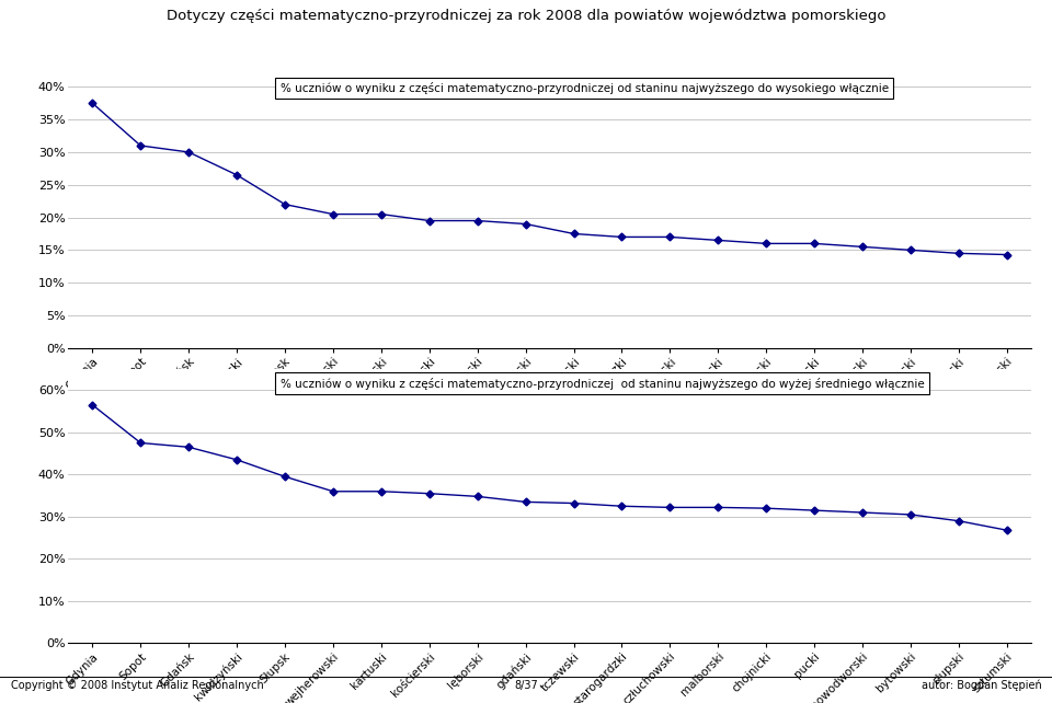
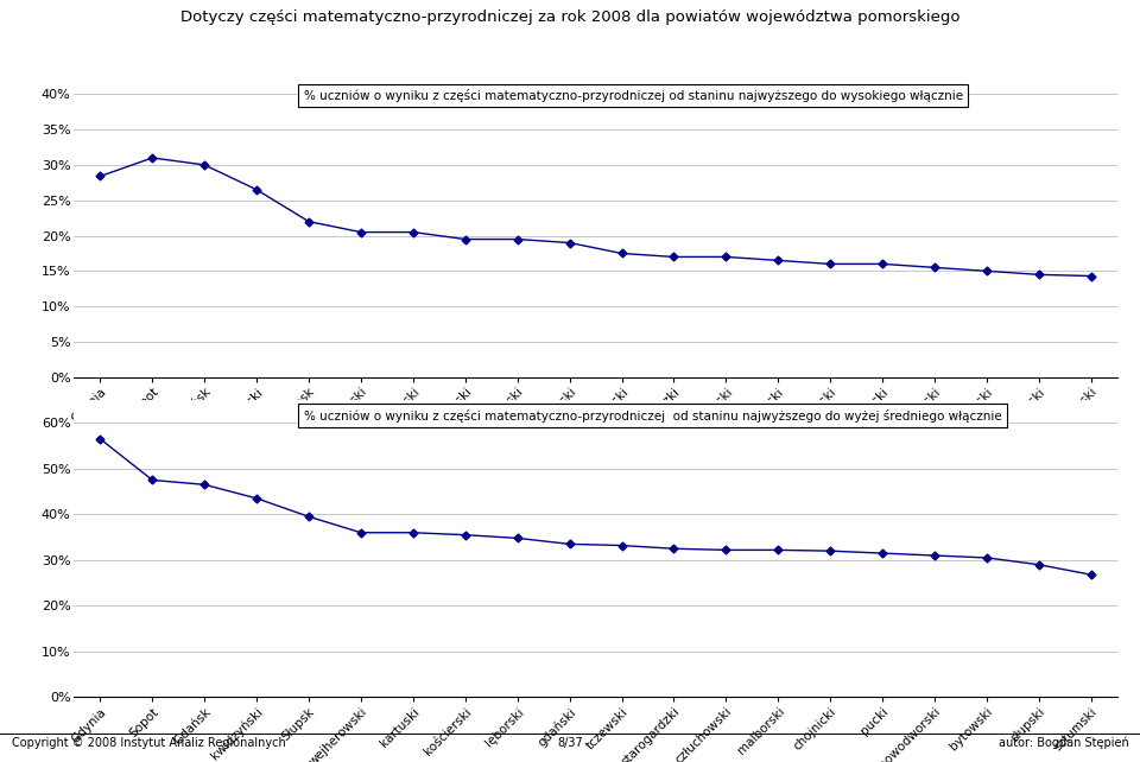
Gdynia: 37.5% -> 28.4%
